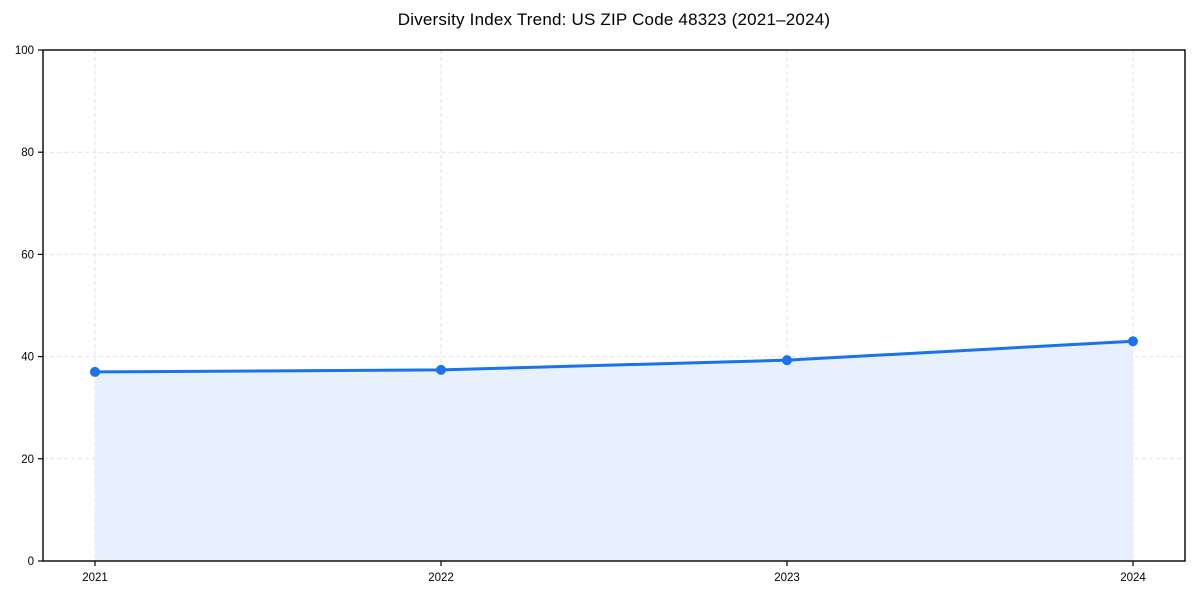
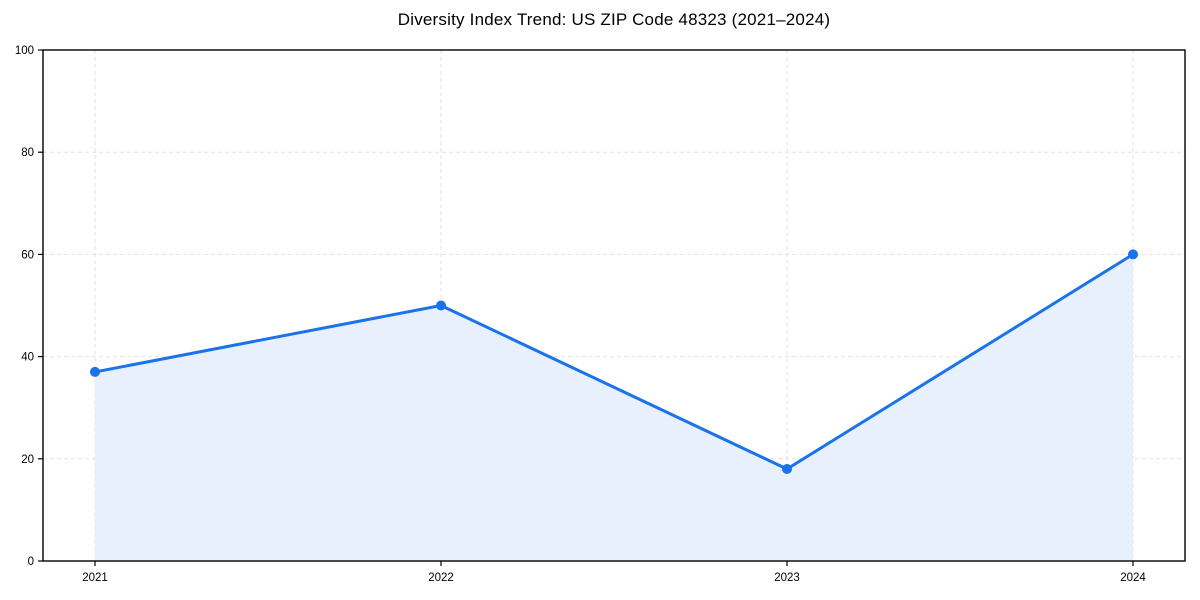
2022: 37 -> 50
2023: 39 -> 18
2024: 43 -> 60
